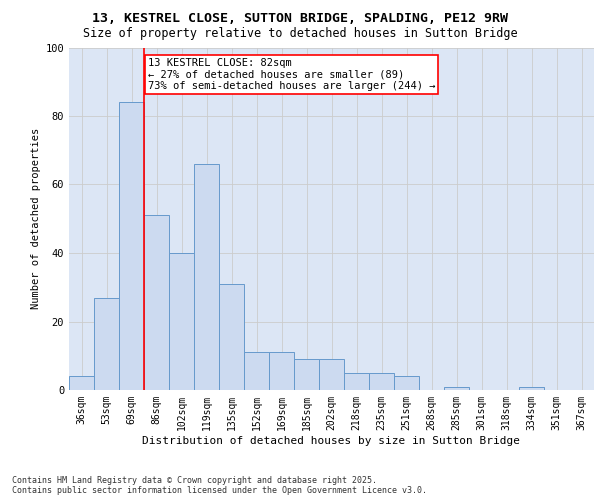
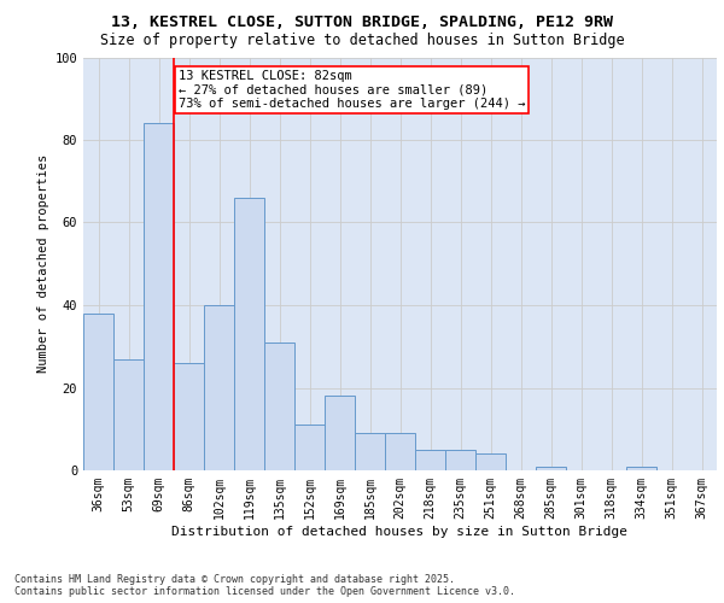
36sqm: 4 -> 38
86sqm: 51 -> 26
169sqm: 11 -> 18
